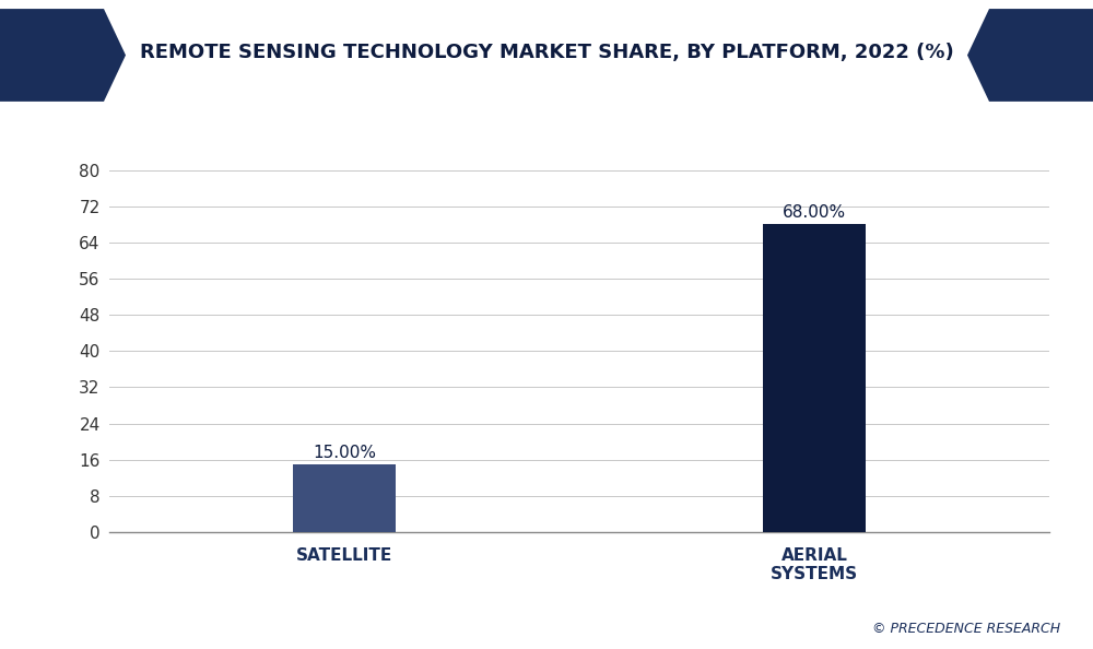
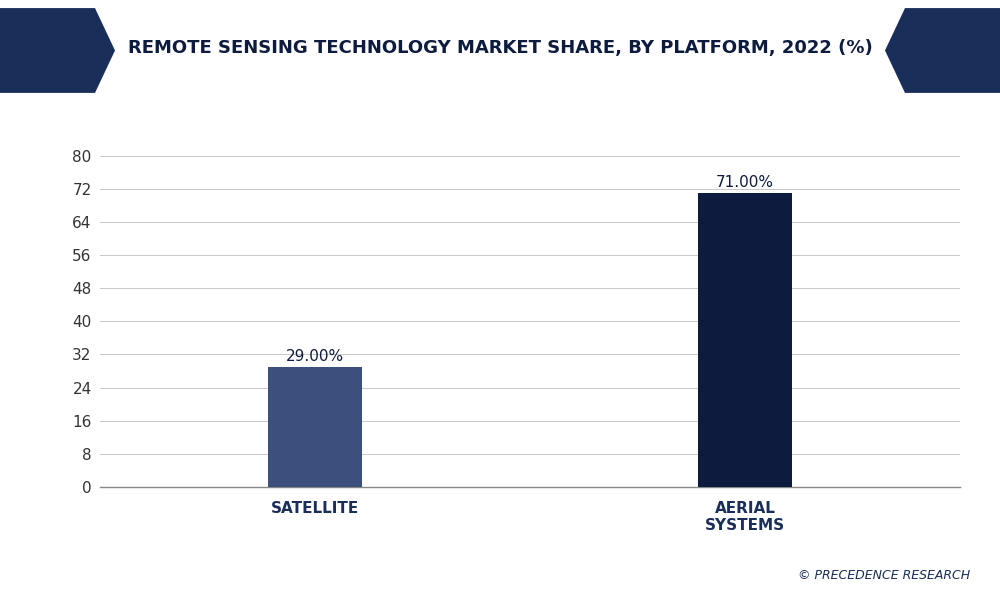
SATELLITE: 15.00% -> 29.00%
AERIAL SYSTEMS: 68.00% -> 71.00%
